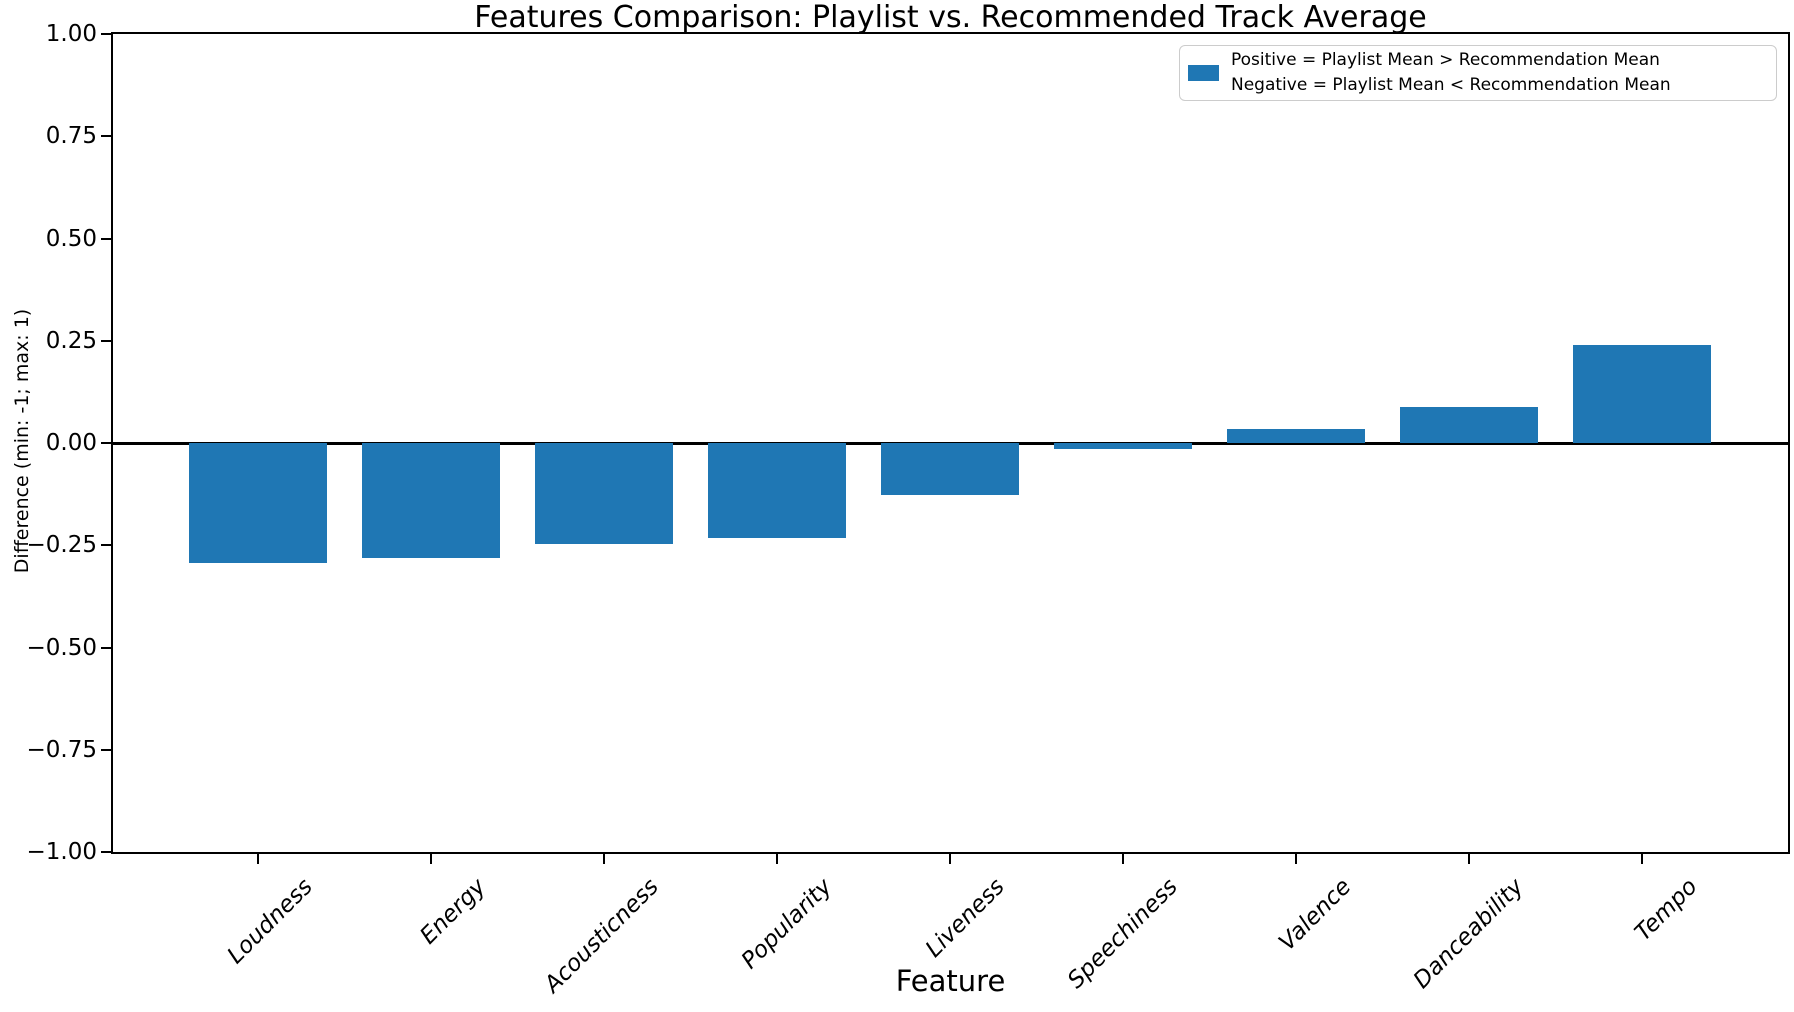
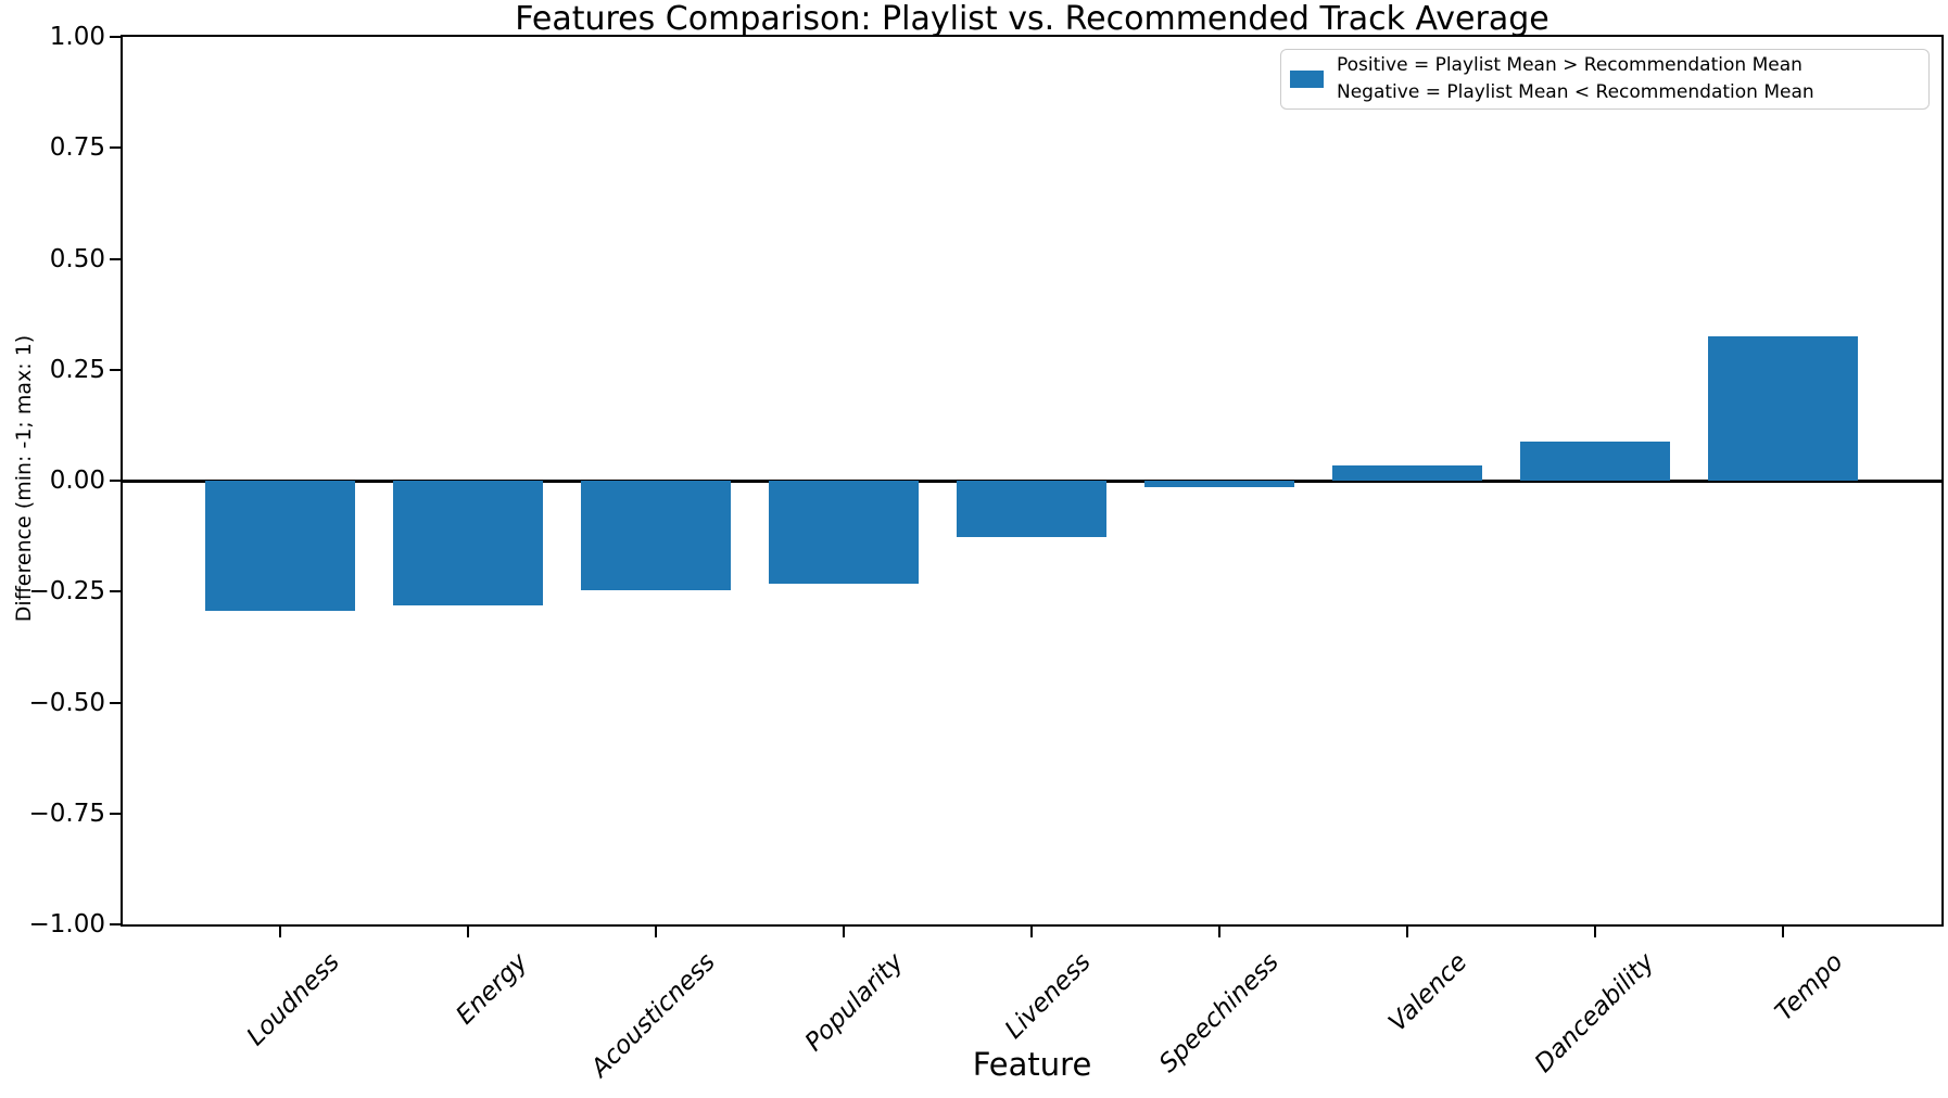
Tempo: 0.24 -> 0.33
